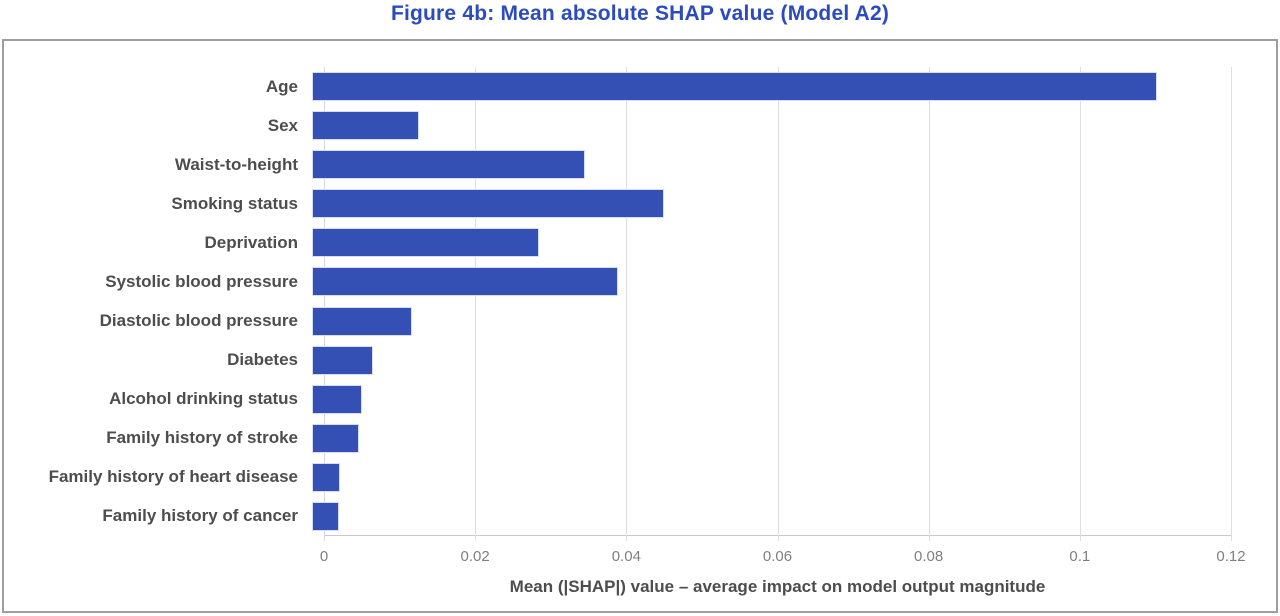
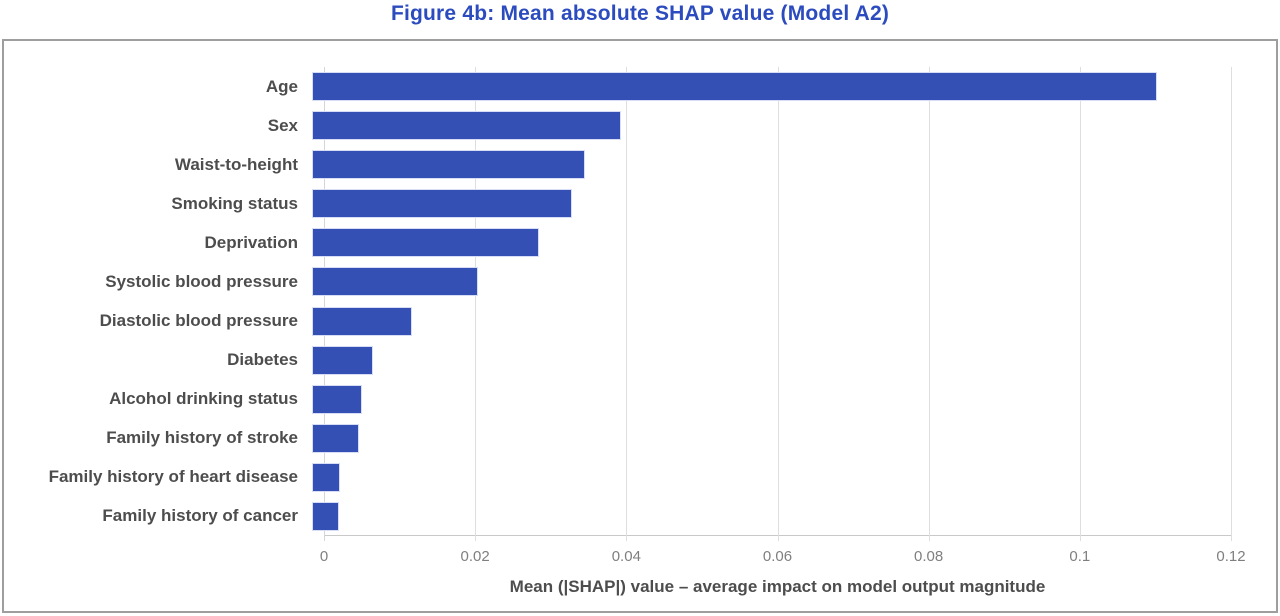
Sex: 0.014 -> 0.040
Smoking status: 0.046 -> 0.034
Systolic blood pressure: 0.040 -> 0.022
